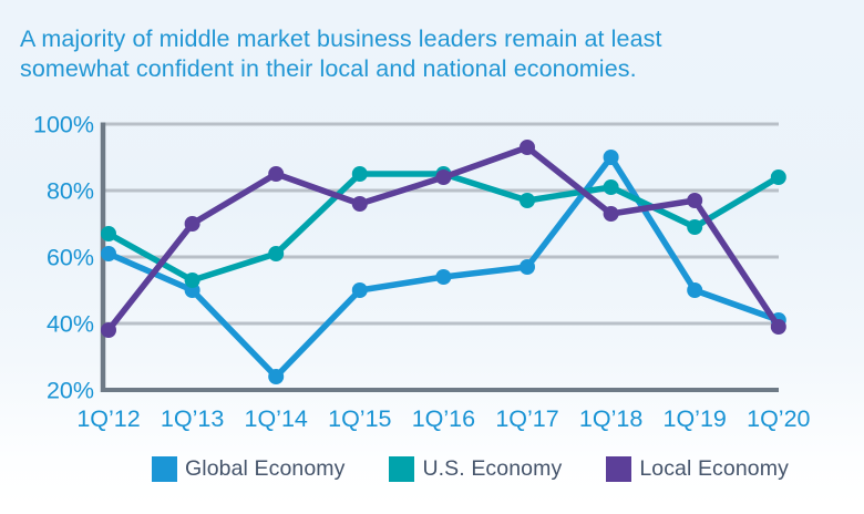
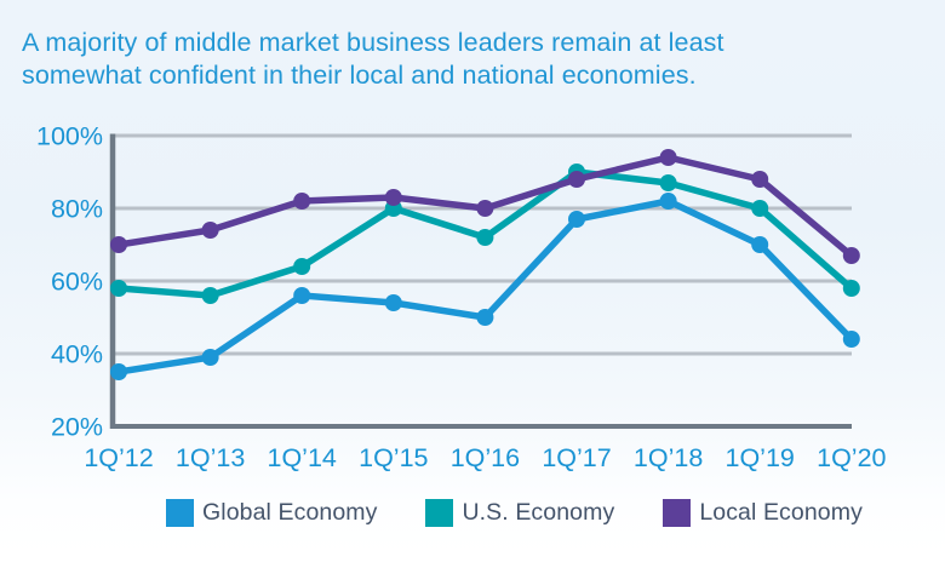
Global Economy/1Q’12: 61% -> 35%
U.S. Economy/1Q’12: 67% -> 58%
Local Economy/1Q’12: 38% -> 70%
Global Economy/1Q’13: 50% -> 39%
U.S. Economy/1Q’13: 53% -> 56%
Local Economy/1Q’13: 70% -> 74%
Global Economy/1Q’14: 24% -> 56%
U.S. Economy/1Q’14: 61% -> 64%
Local Economy/1Q’14: 85% -> 82%
Global Economy/1Q’15: 50% -> 54%
U.S. Economy/1Q’15: 85% -> 80%
Local Economy/1Q’15: 76% -> 83%
Global Economy/1Q’16: 54% -> 50%
U.S. Economy/1Q’16: 85% -> 72%
Local Economy/1Q’16: 84% -> 80%
Global Economy/1Q’17: 57% -> 77%
U.S. Economy/1Q’17: 77% -> 90%
Local Economy/1Q’17: 93% -> 88%
Global Economy/1Q’18: 90% -> 82%
U.S. Economy/1Q’18: 81% -> 87%
Local Economy/1Q’18: 73% -> 94%
Global Economy/1Q’19: 50% -> 70%
U.S. Economy/1Q’19: 69% -> 80%
Local Economy/1Q’19: 77% -> 88%
Global Economy/1Q’20: 41% -> 44%
U.S. Economy/1Q’20: 84% -> 58%
Local Economy/1Q’20: 39% -> 67%
